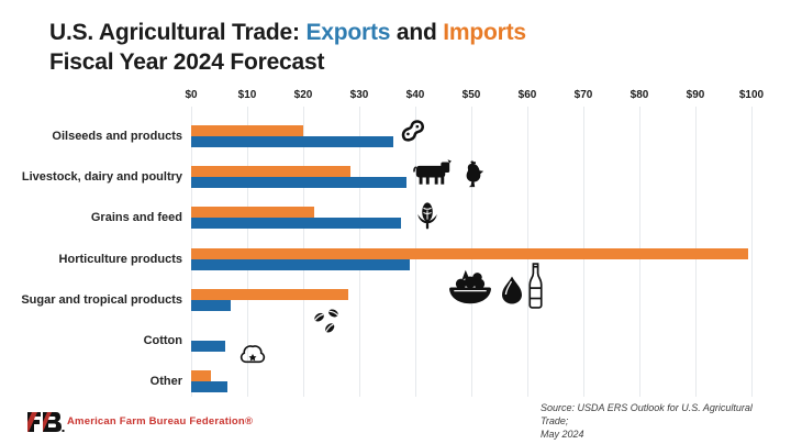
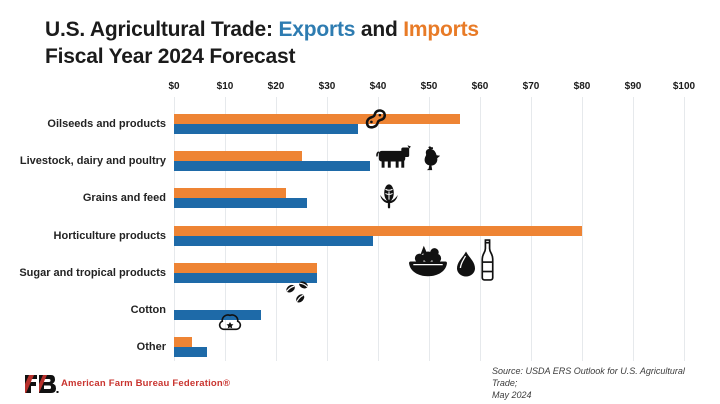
Imports/Oilseeds and products: $20 -> $56
Imports/Livestock, dairy and poultry: $28 -> $25
Exports/Grains and feed: $38 -> $26
Imports/Horticulture products: $100 -> $80
Exports/Sugar and tropical products: $7 -> $28
Exports/Cotton: $6 -> $17
